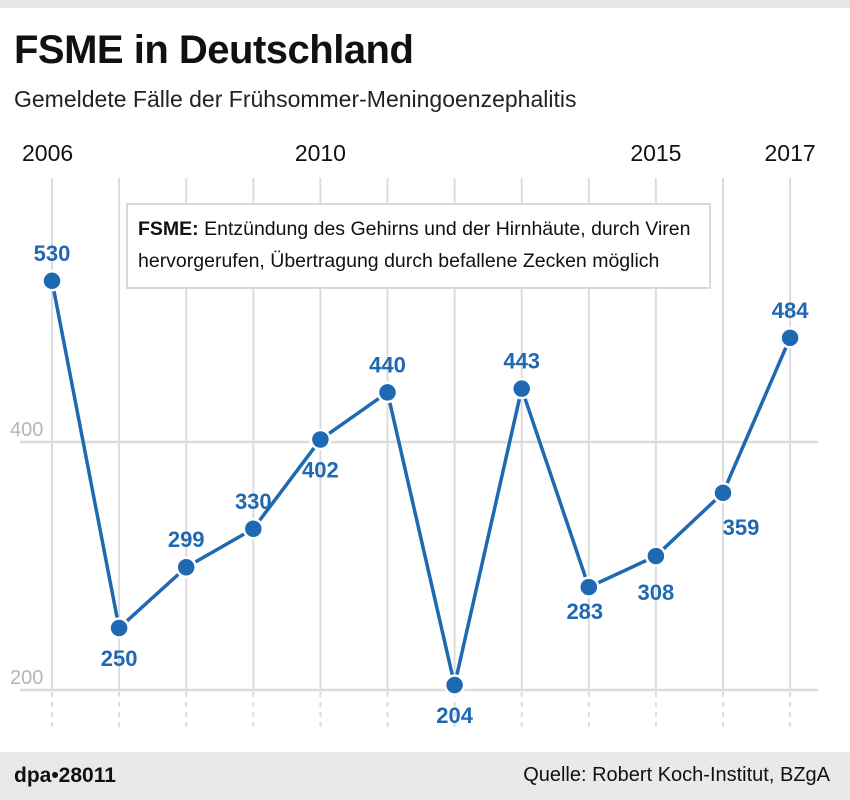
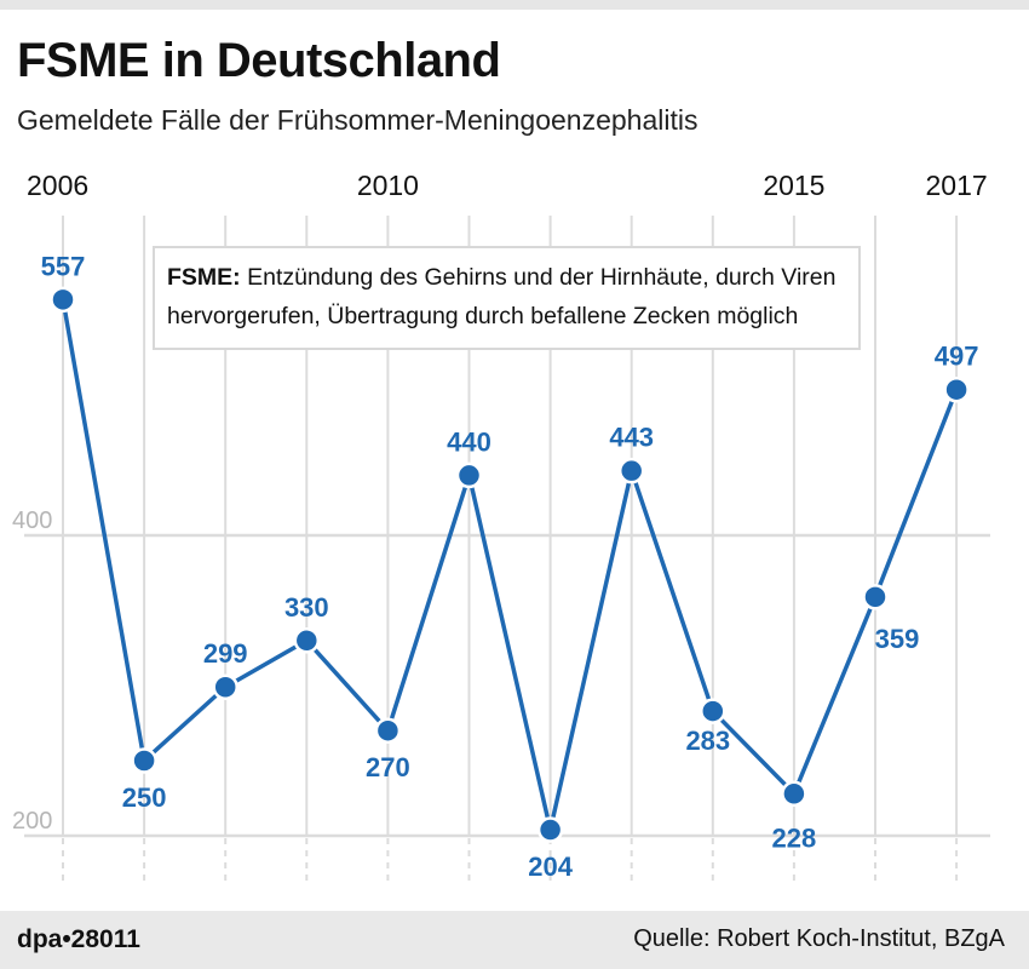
2006: 530 -> 557
2010: 402 -> 270
2015: 308 -> 228
2017: 484 -> 497
